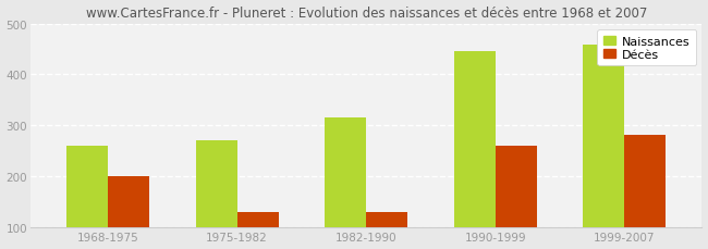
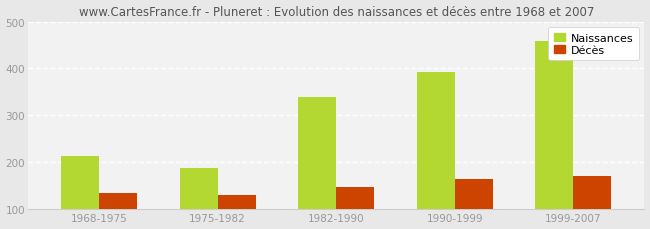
Naissances/1968-1975: 260 -> 213
Décès/1968-1975: 200 -> 133
Naissances/1975-1982: 270 -> 186
Naissances/1982-1990: 315 -> 338
Décès/1982-1990: 130 -> 147
Naissances/1990-1999: 445 -> 393
Décès/1990-1999: 260 -> 163
Décès/1999-2007: 280 -> 170
